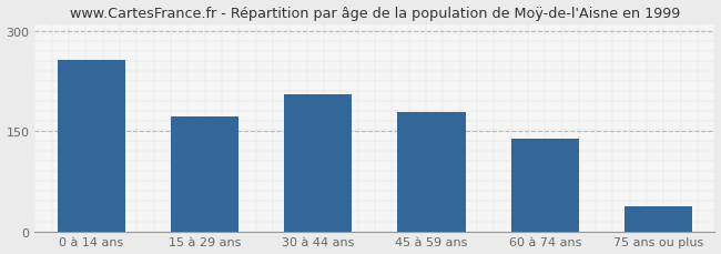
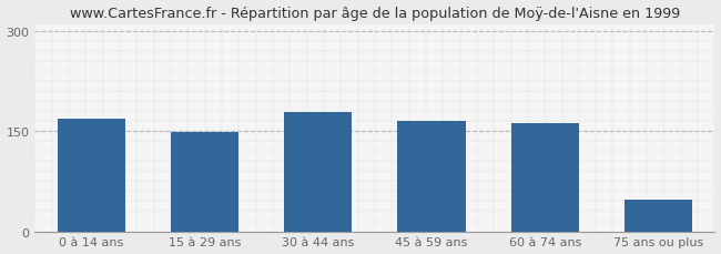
0 à 14 ans: 256 -> 168
15 à 29 ans: 172 -> 148
30 à 44 ans: 204 -> 178
45 à 59 ans: 178 -> 165
60 à 74 ans: 138 -> 161
75 ans ou plus: 38 -> 48
